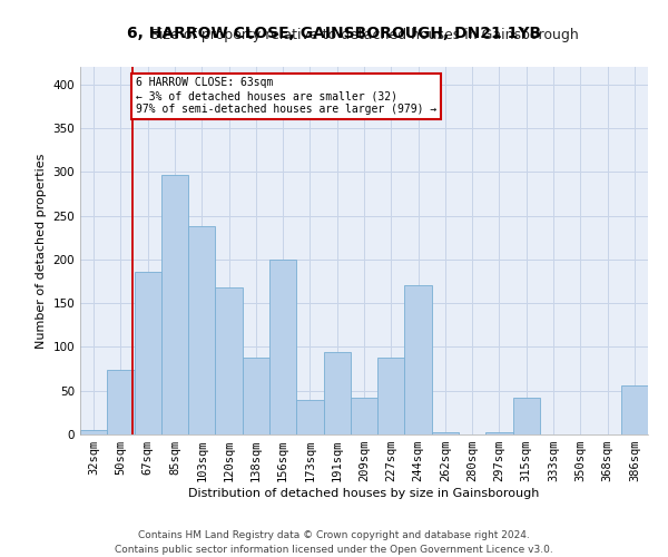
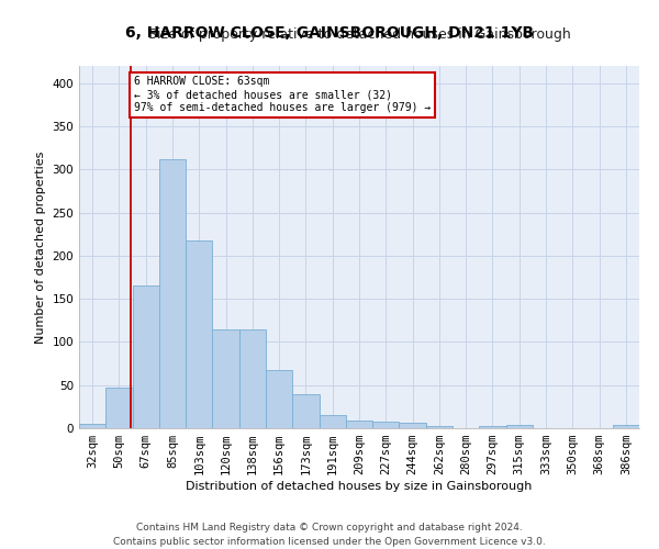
50sqm: 74 -> 47
67sqm: 186 -> 165
85sqm: 296 -> 312
103sqm: 238 -> 218
120sqm: 168 -> 115
138sqm: 88 -> 115
156sqm: 200 -> 67
191sqm: 94 -> 15
209sqm: 42 -> 9
227sqm: 88 -> 8
244sqm: 170 -> 7
315sqm: 42 -> 4
386sqm: 56 -> 4
